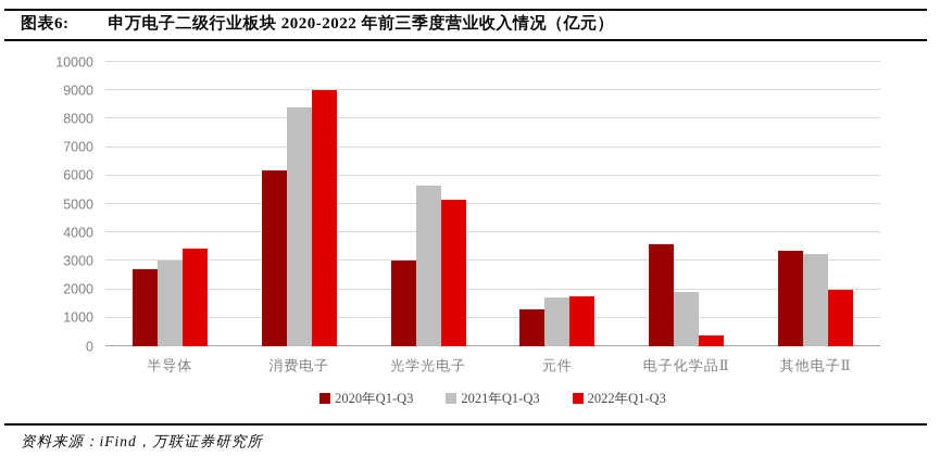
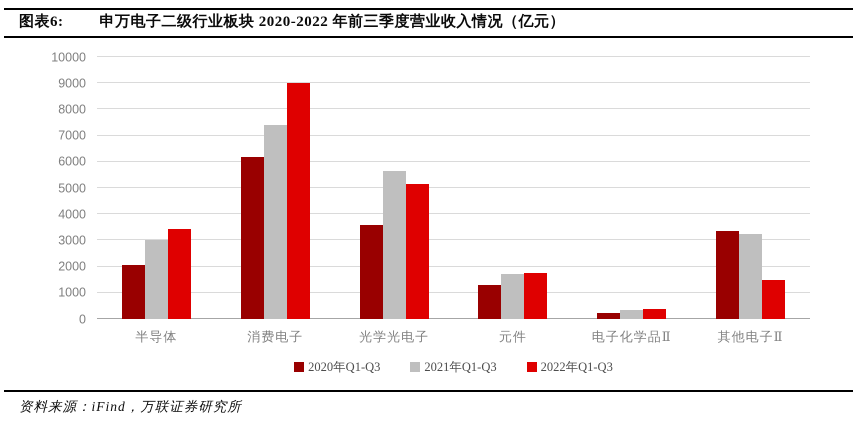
2020年Q1-Q3/半导体: 2700 -> 2100
2021年Q1-Q3/消费电子: 8400 -> 7400
2020年Q1-Q3/光学光电子: 3000 -> 3600
2020年Q1-Q3/电子化学品Ⅱ: 3600 -> 200
2021年Q1-Q3/电子化学品Ⅱ: 1900 -> 300
2022年Q1-Q3/其他电子Ⅱ: 2000 -> 1500
